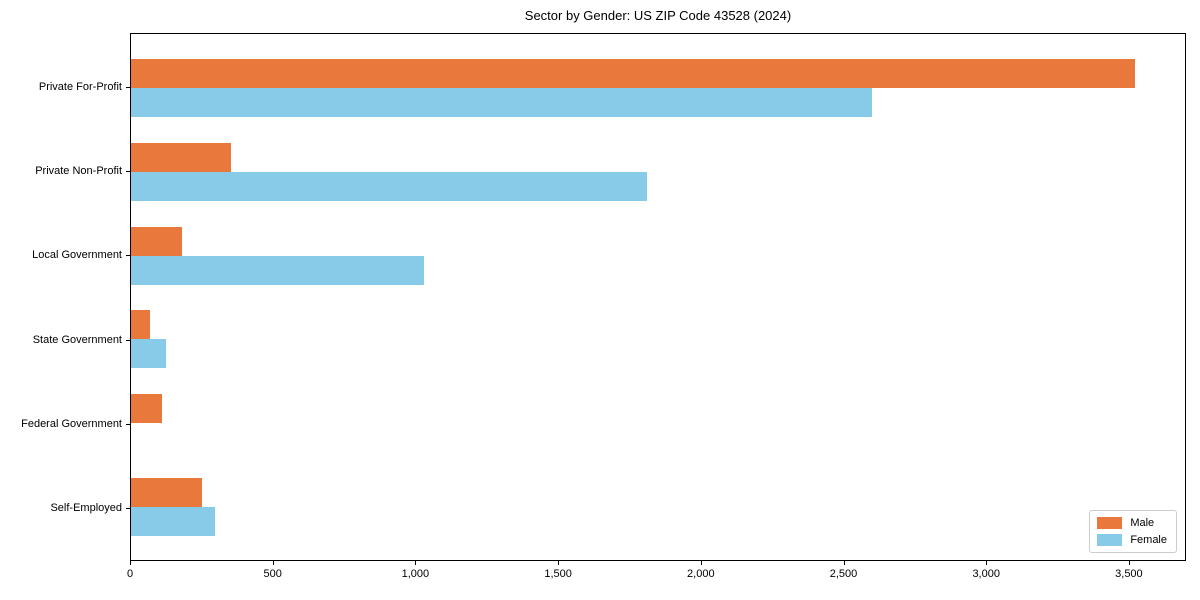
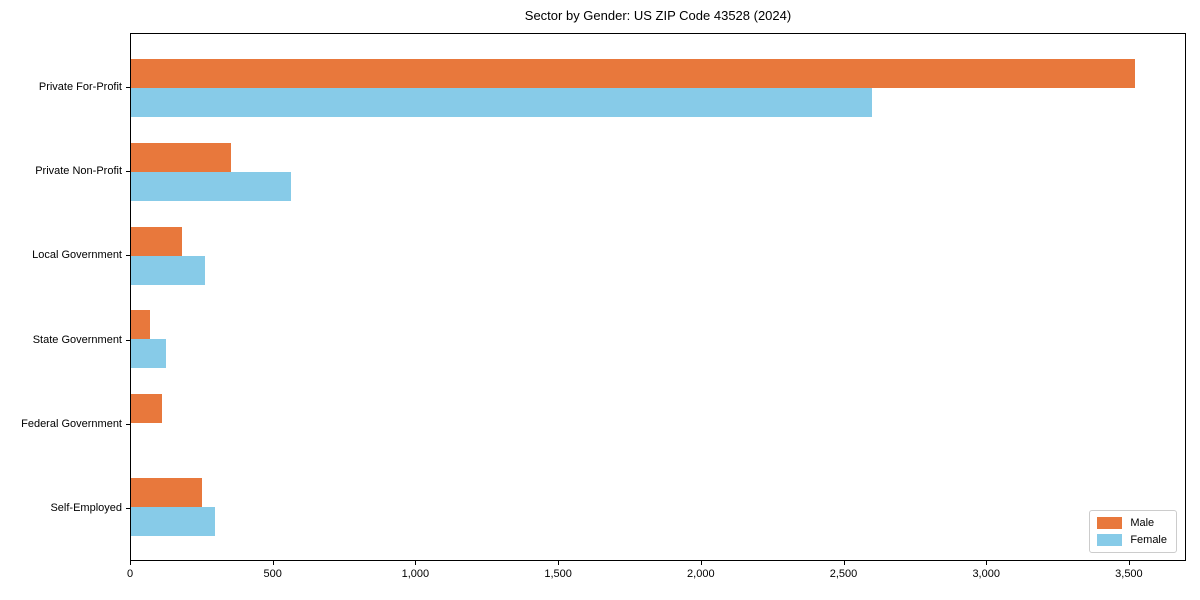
Female/Private Non-Profit: 1810 -> 560
Female/Local Government: 1030 -> 260
